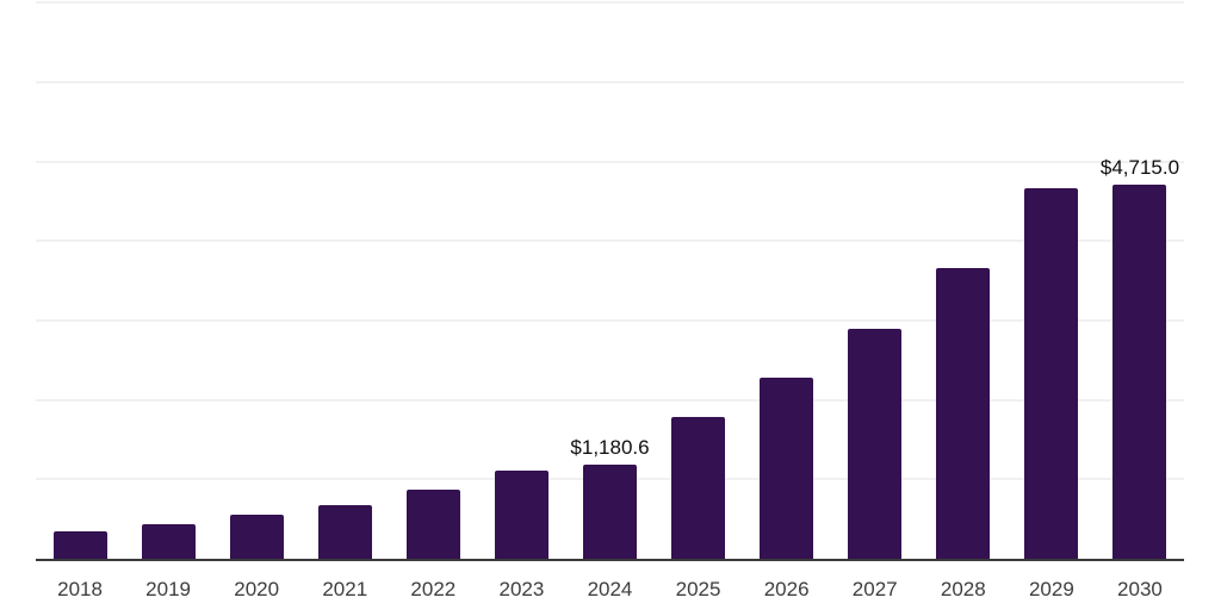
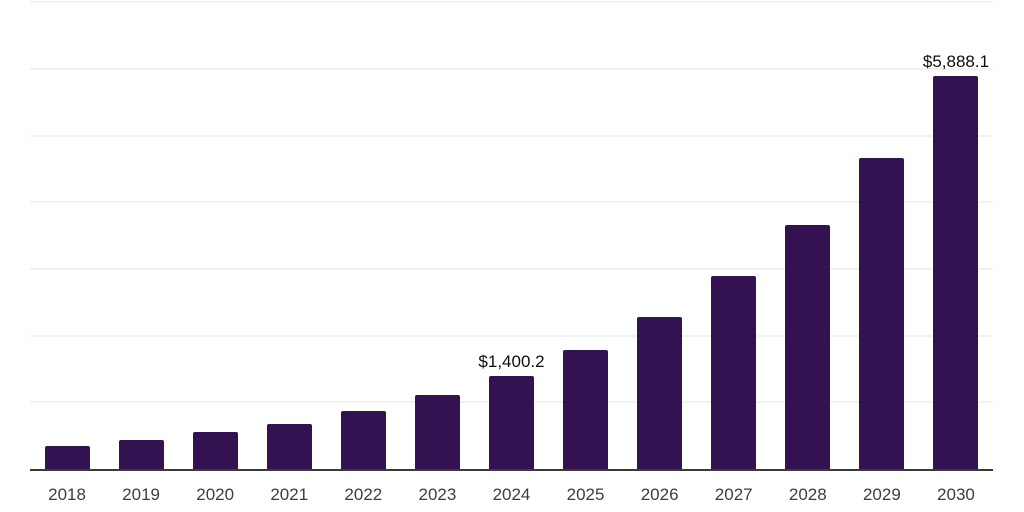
2024: $1,180.6 -> $1,400.2
2030: $4,715.0 -> $5,888.1
